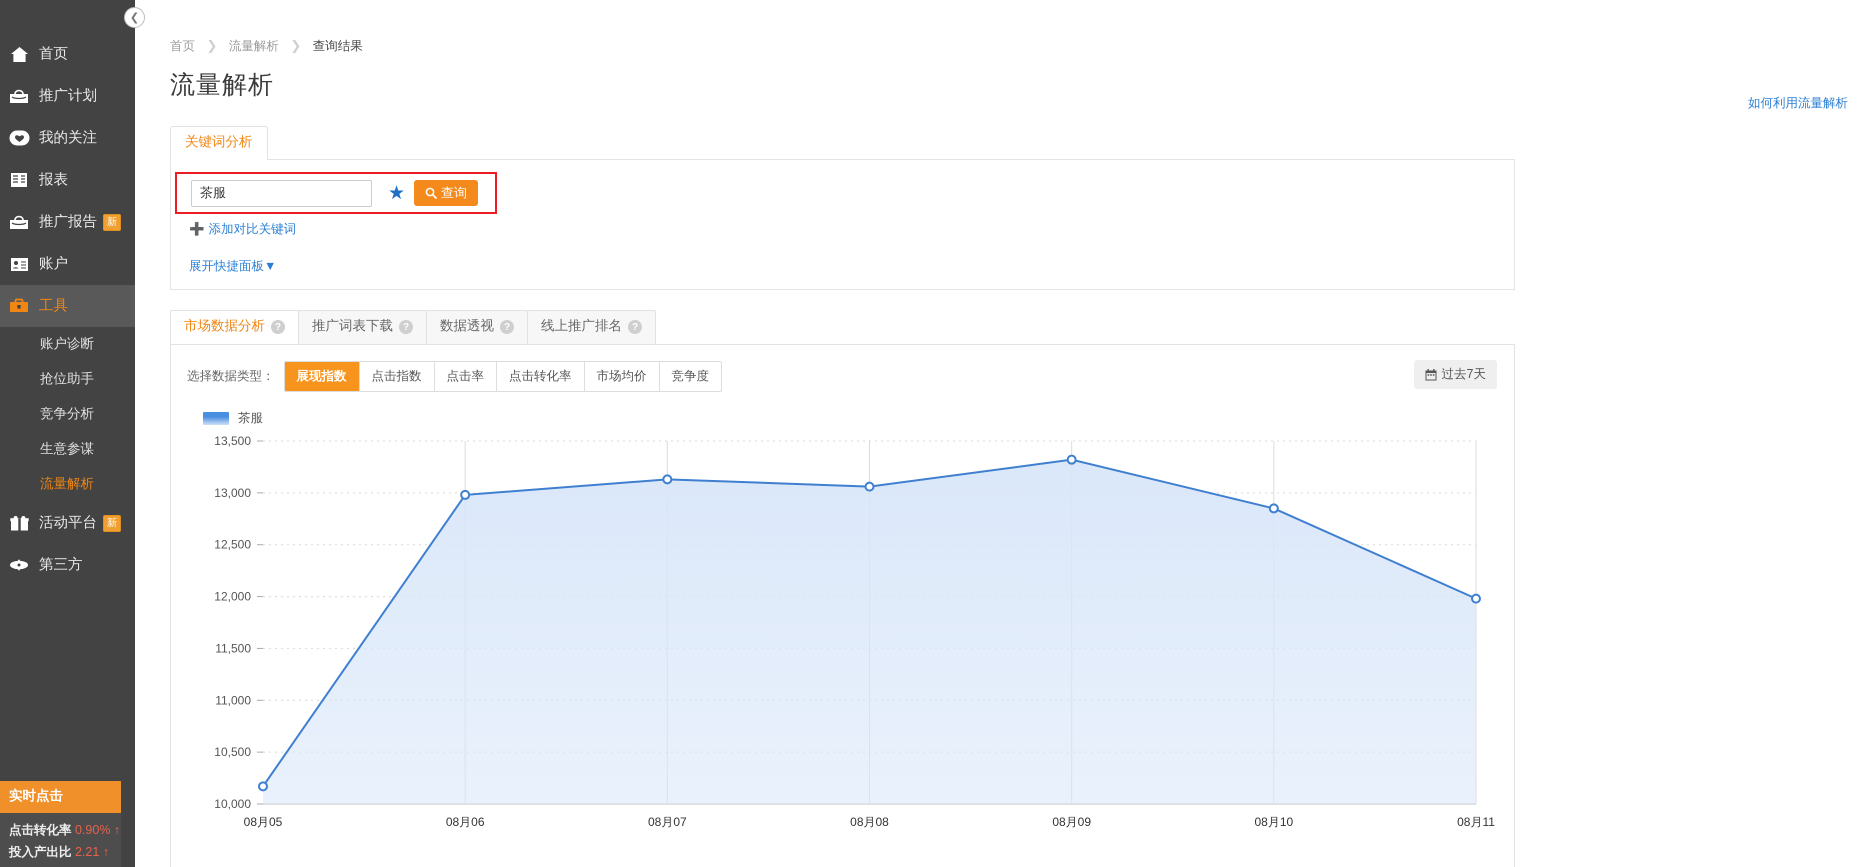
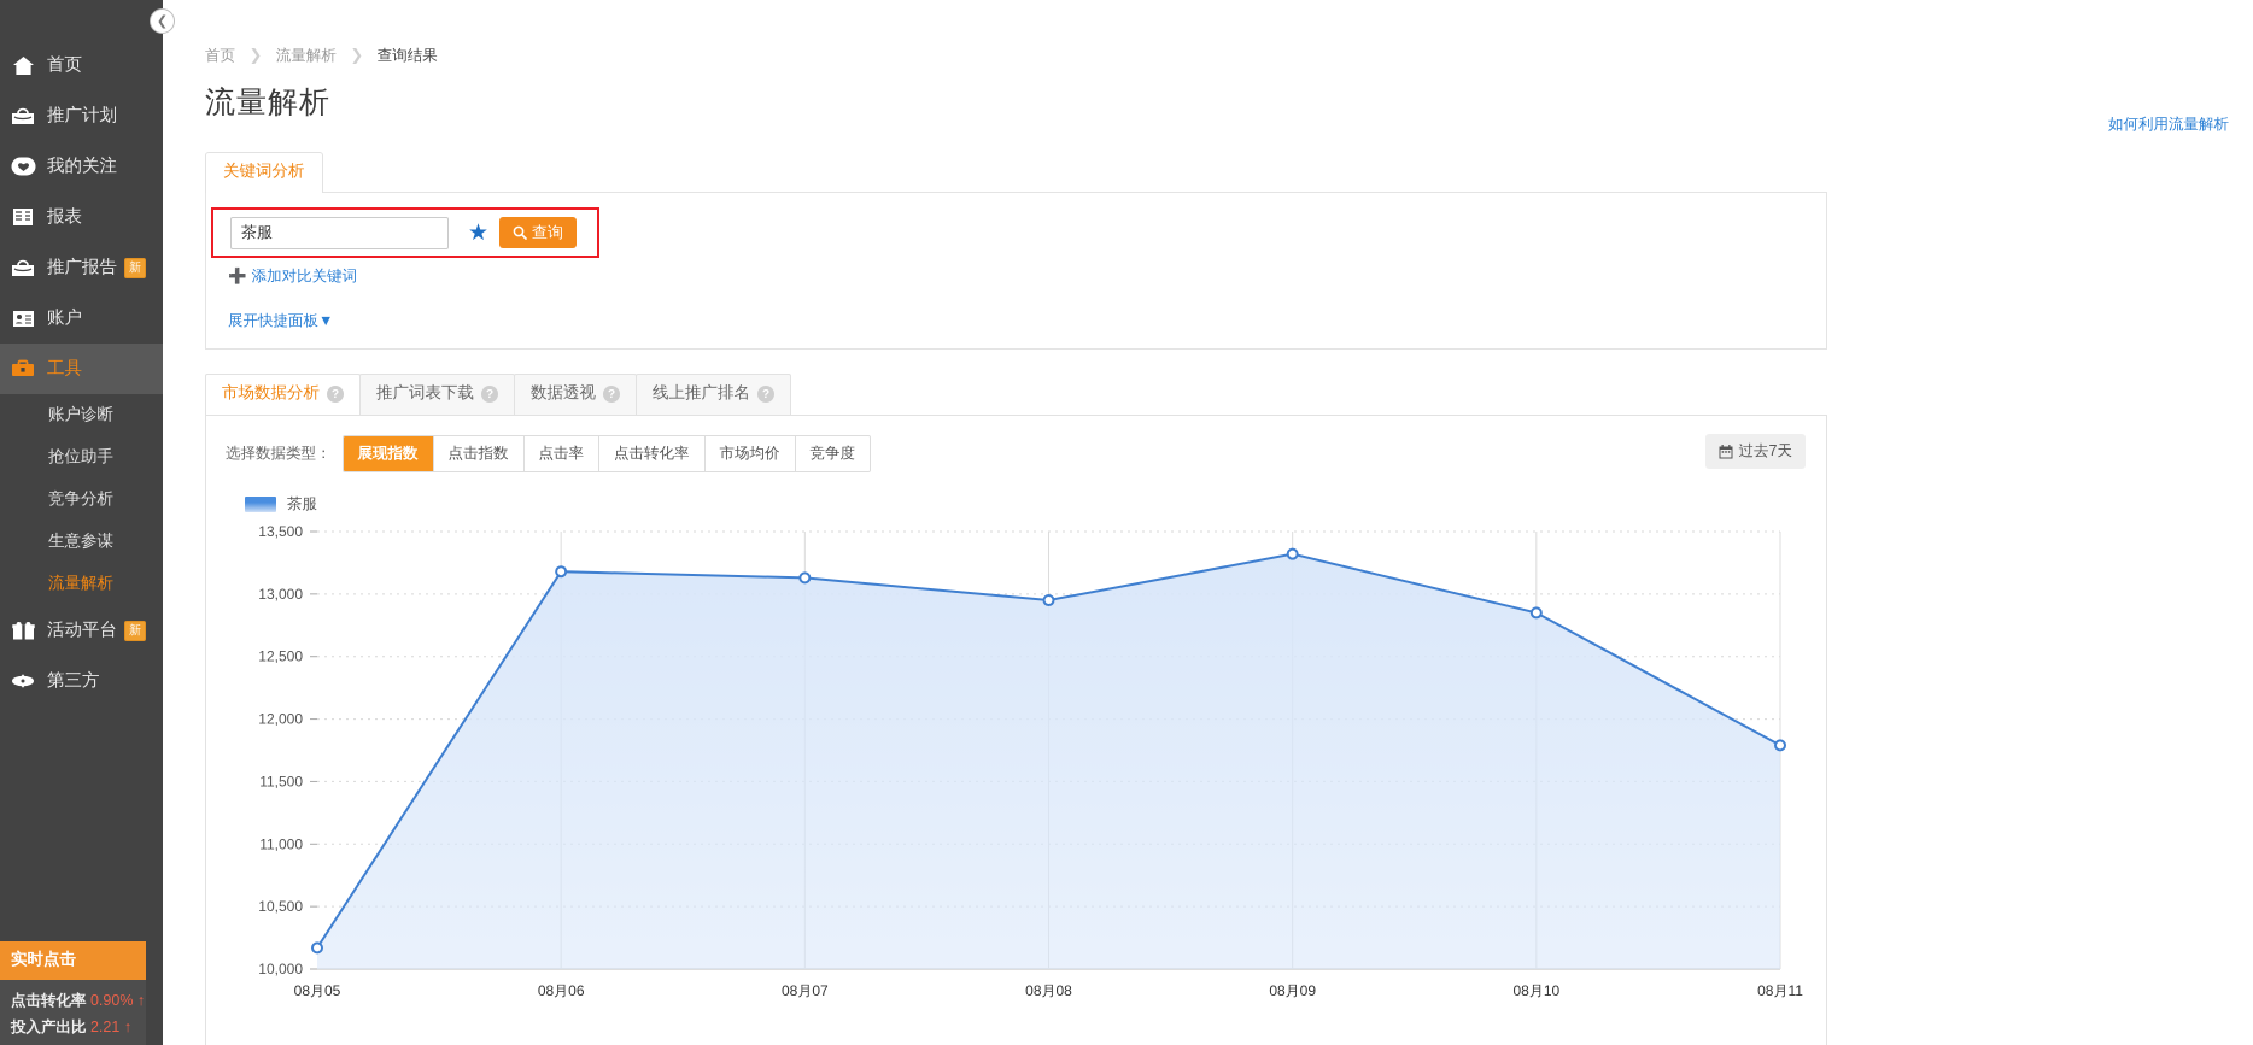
08月06: 12980 -> 13180
08月08: 13060 -> 12950
08月11: 11980 -> 11790
